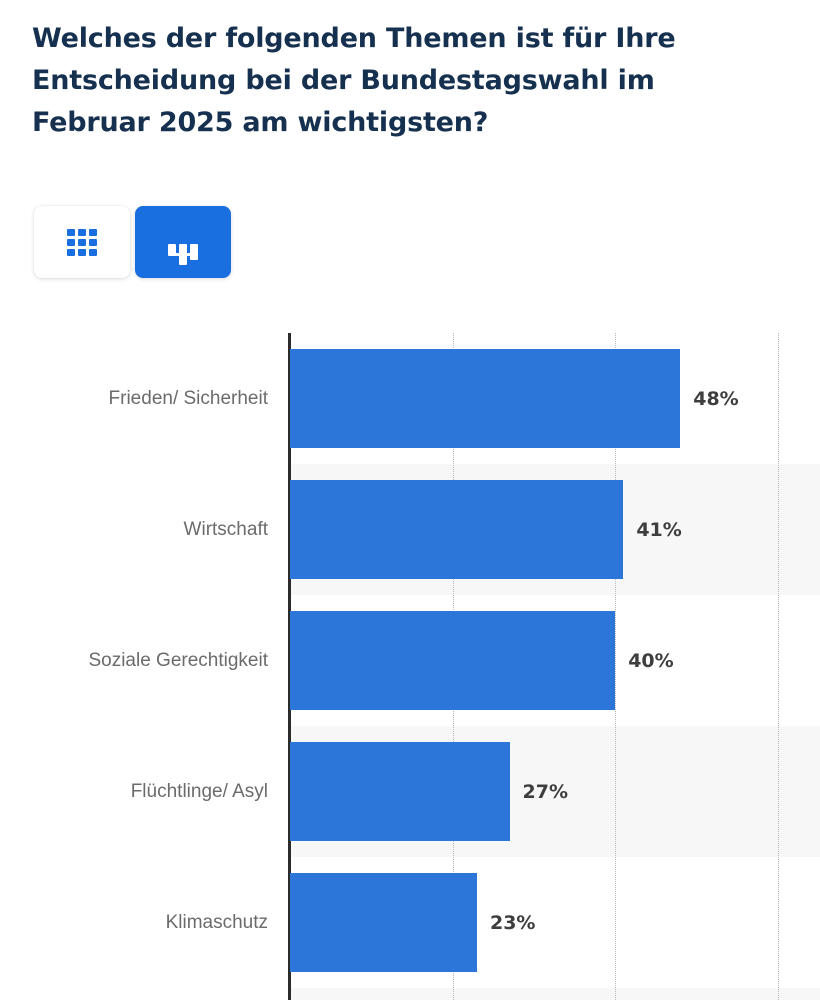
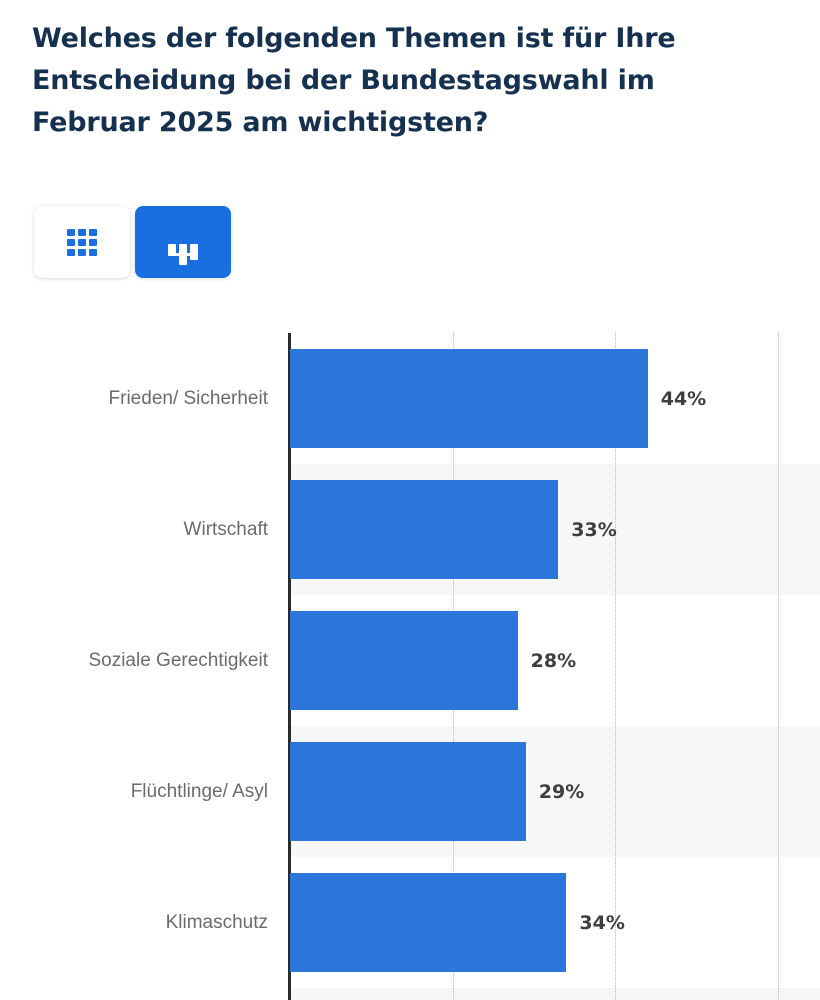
Frieden/ Sicherheit: 48% -> 44%
Wirtschaft: 41% -> 33%
Soziale Gerechtigkeit: 40% -> 28%
Flüchtlinge/ Asyl: 27% -> 29%
Klimaschutz: 23% -> 34%
